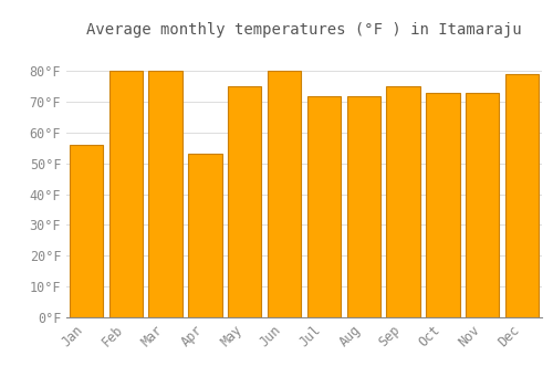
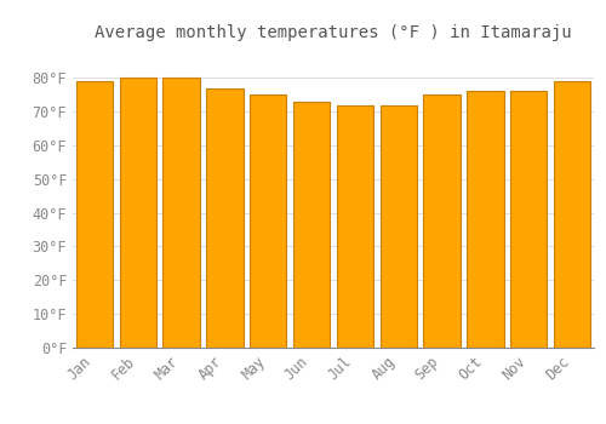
Jan: 56°F -> 79°F
Apr: 53°F -> 77°F
Jun: 80°F -> 73°F
Oct: 73°F -> 76°F
Nov: 73°F -> 76°F
